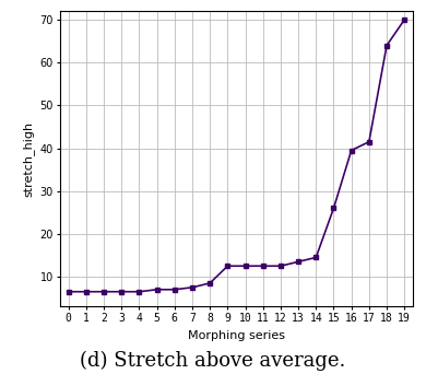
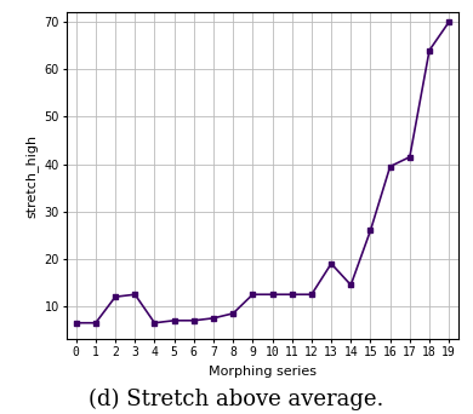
2: 6.5 -> 12.0
3: 6.5 -> 12.5
13: 13.5 -> 19.0
